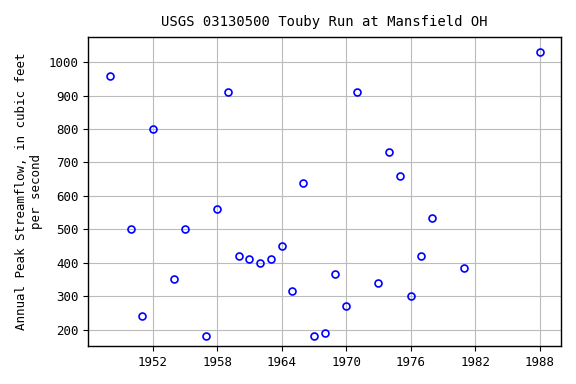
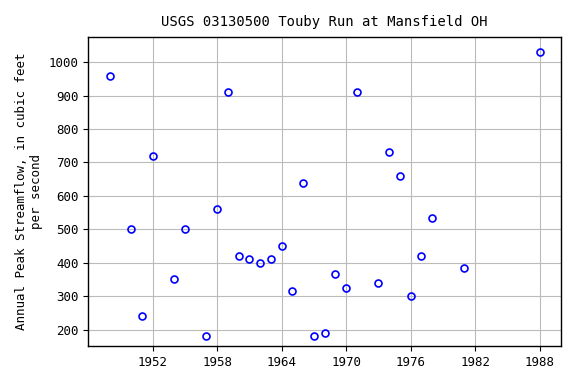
1952: 800 -> 720
1970: 270 -> 325
